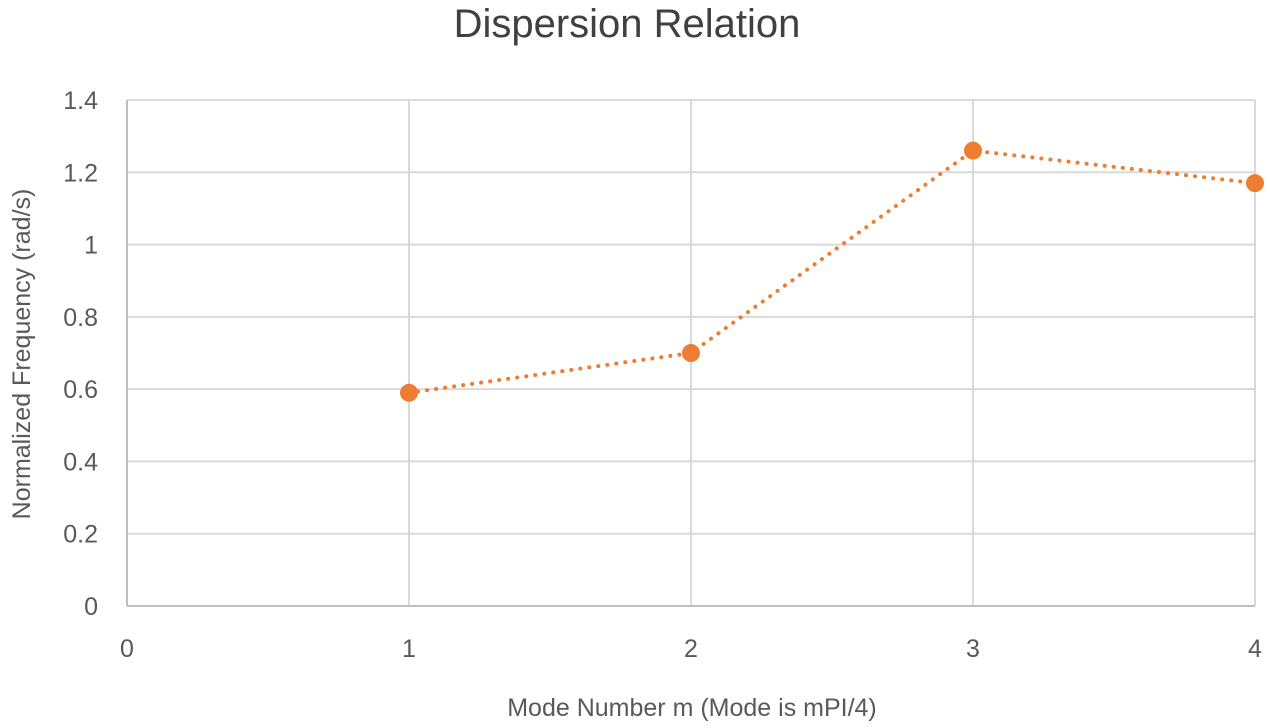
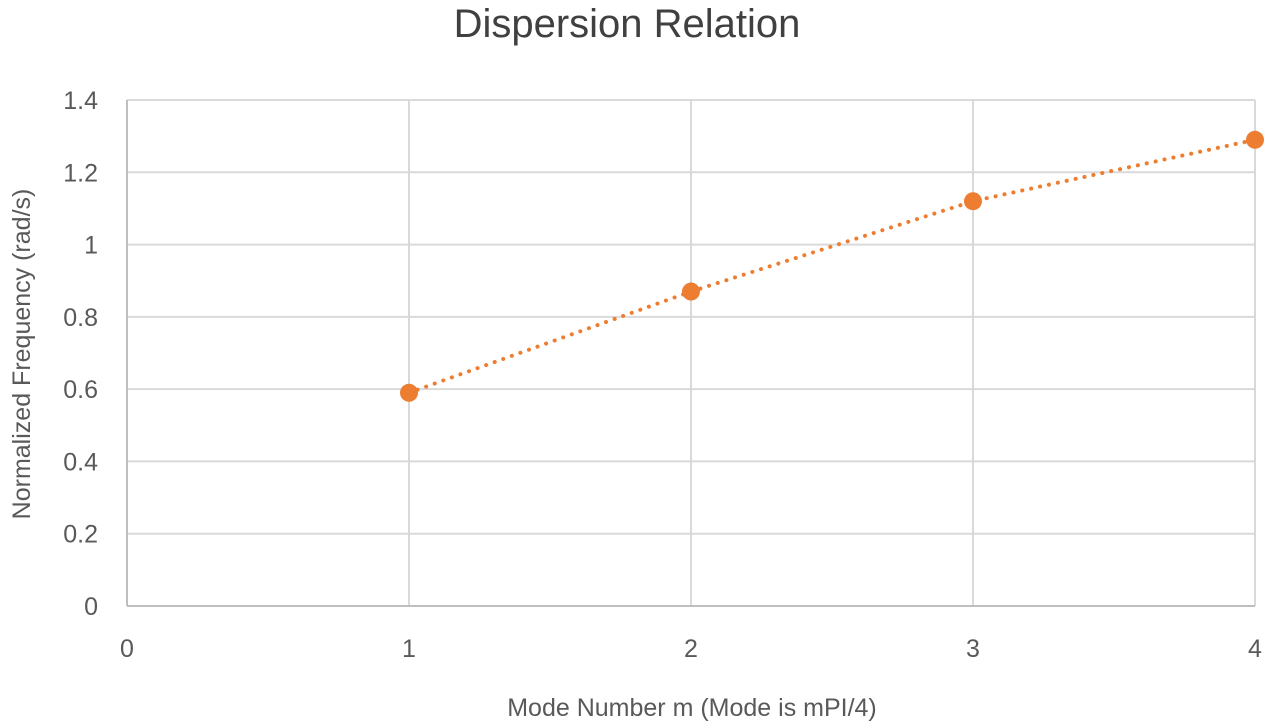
2: 0.70 -> 0.87
3: 1.26 -> 1.12
4: 1.17 -> 1.29
